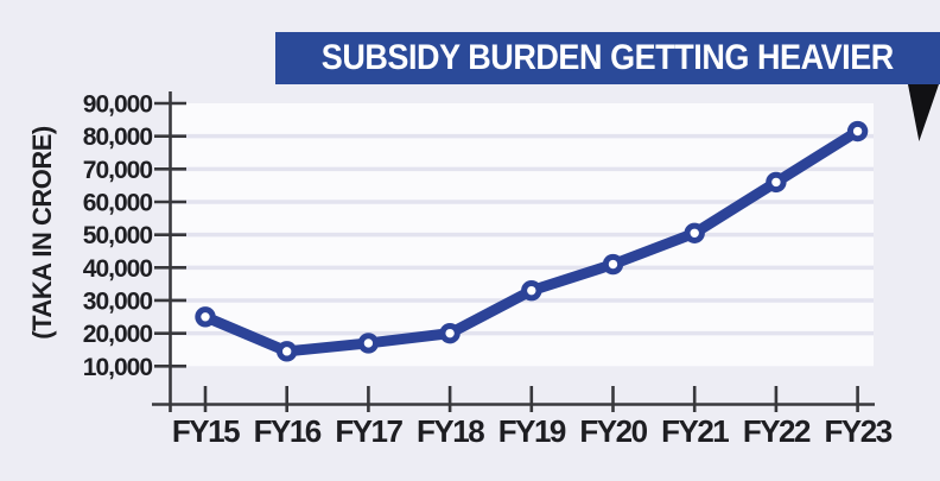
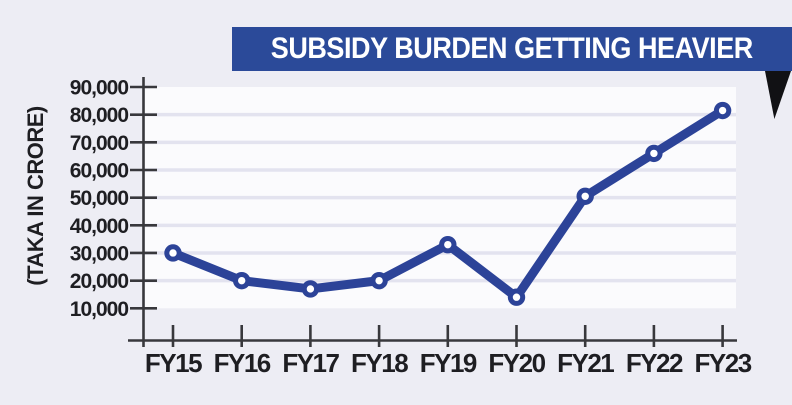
FY15: 25000 -> 30000
FY16: 14000 -> 20000
FY20: 41000 -> 14000
